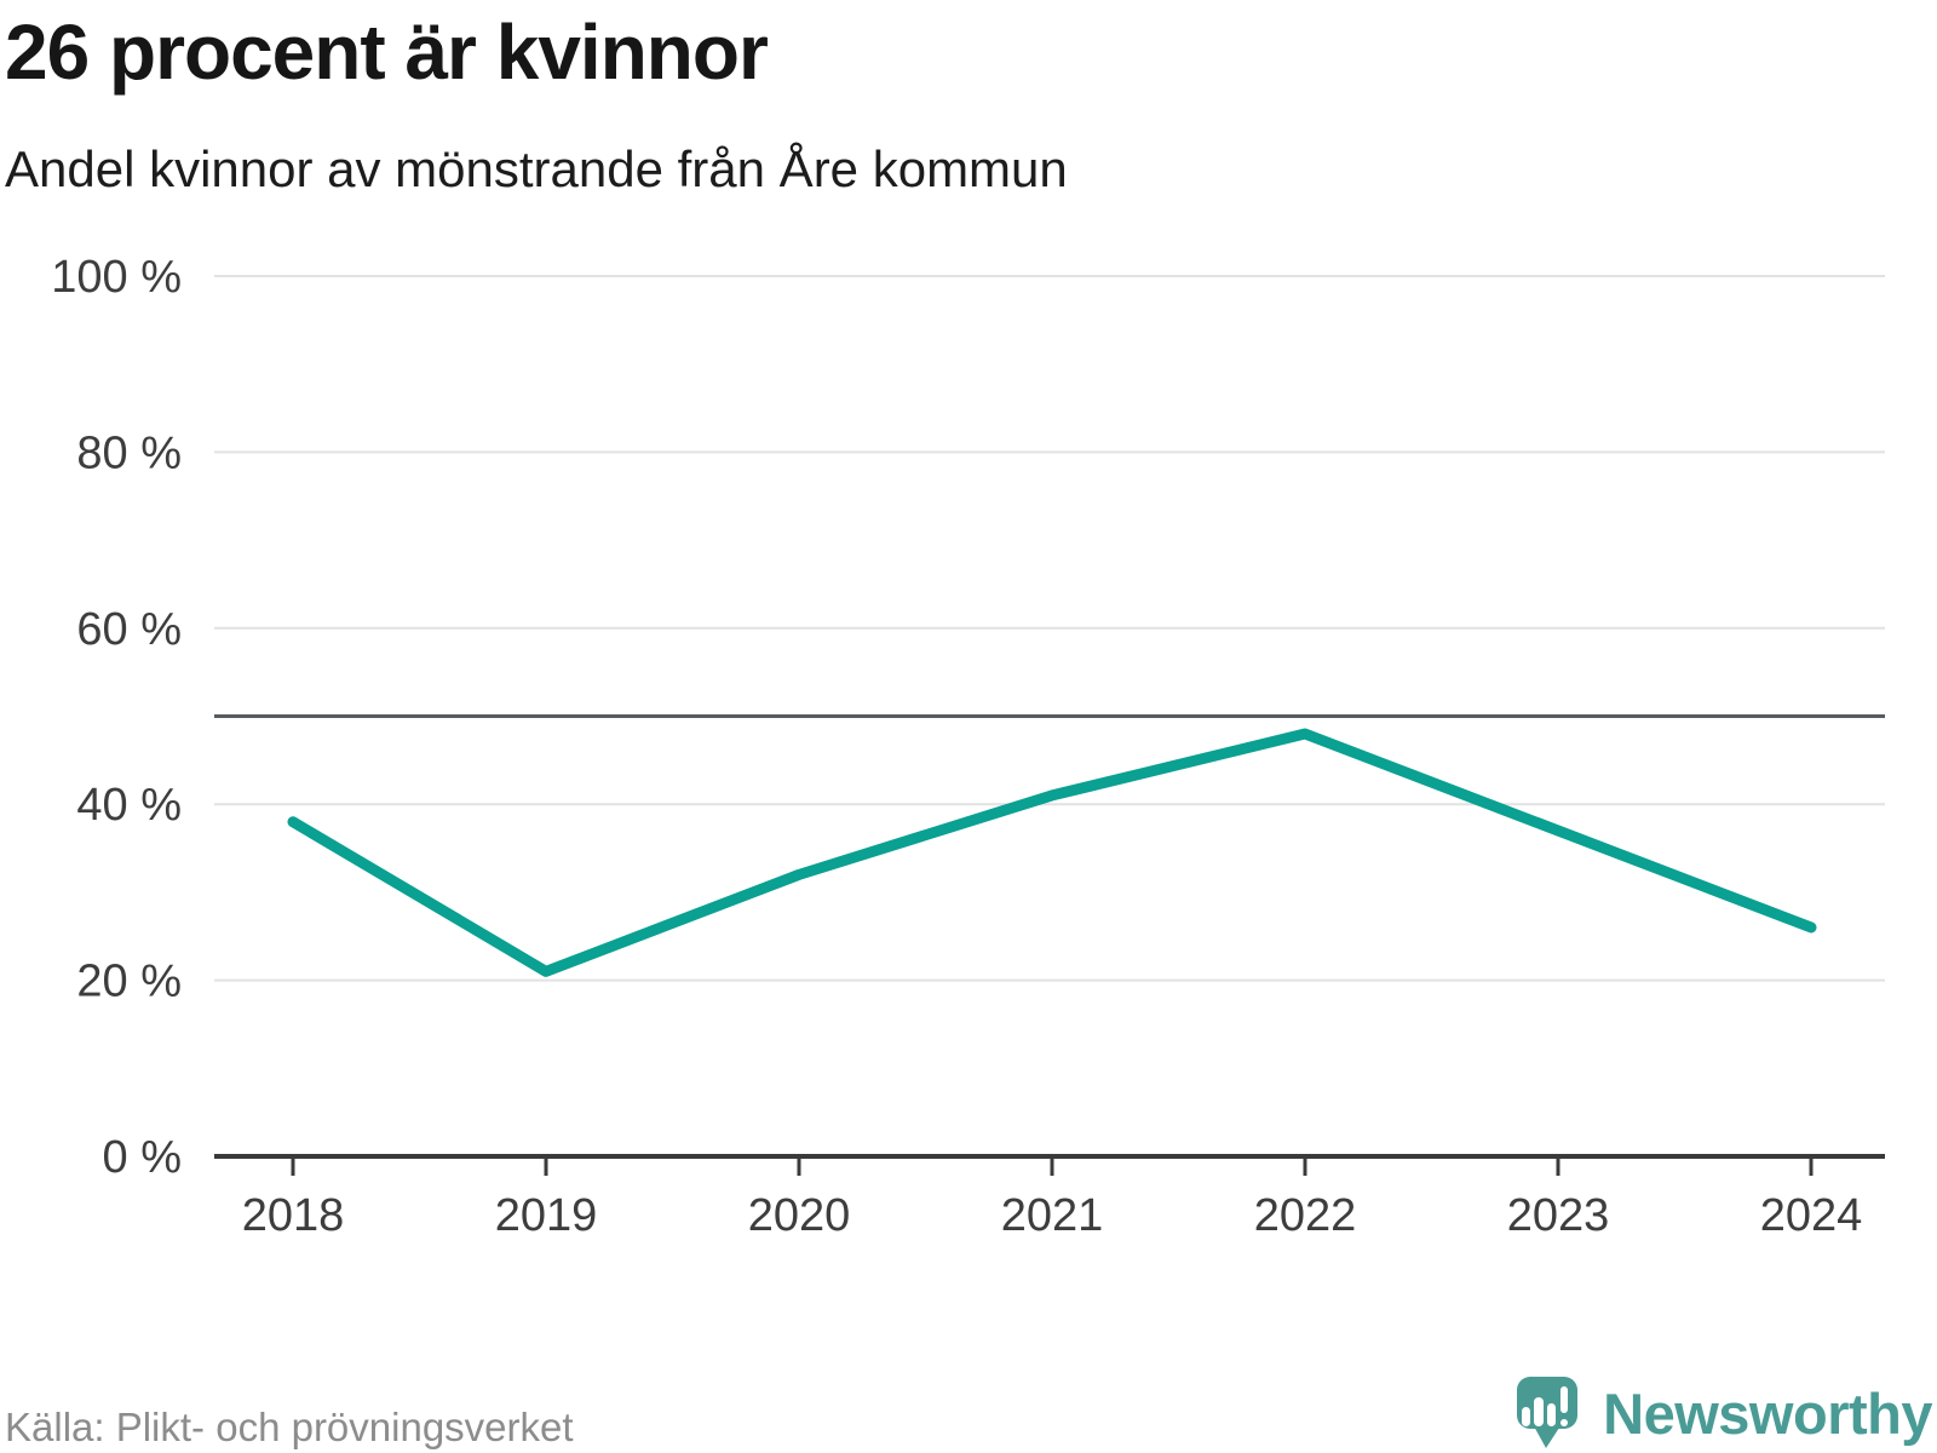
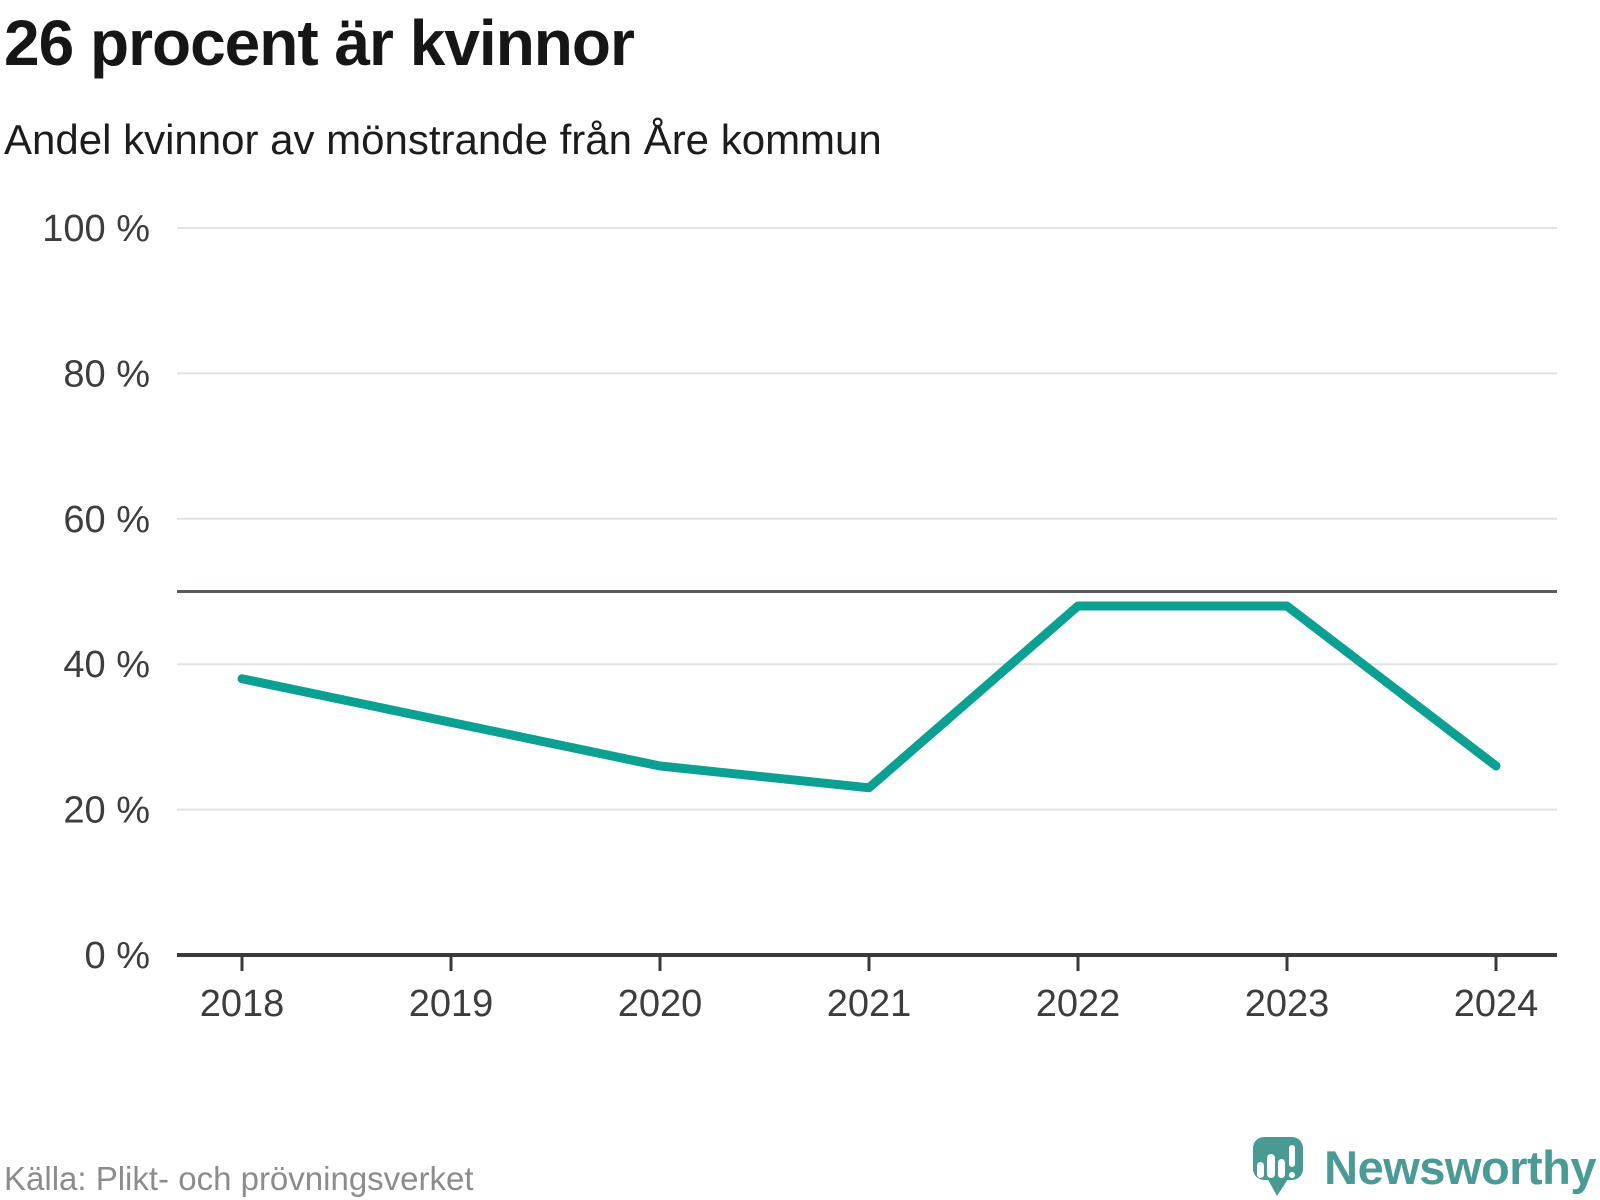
2019: 21% -> 32%
2020: 32% -> 26%
2021: 41% -> 23%
2023: 37% -> 48%
